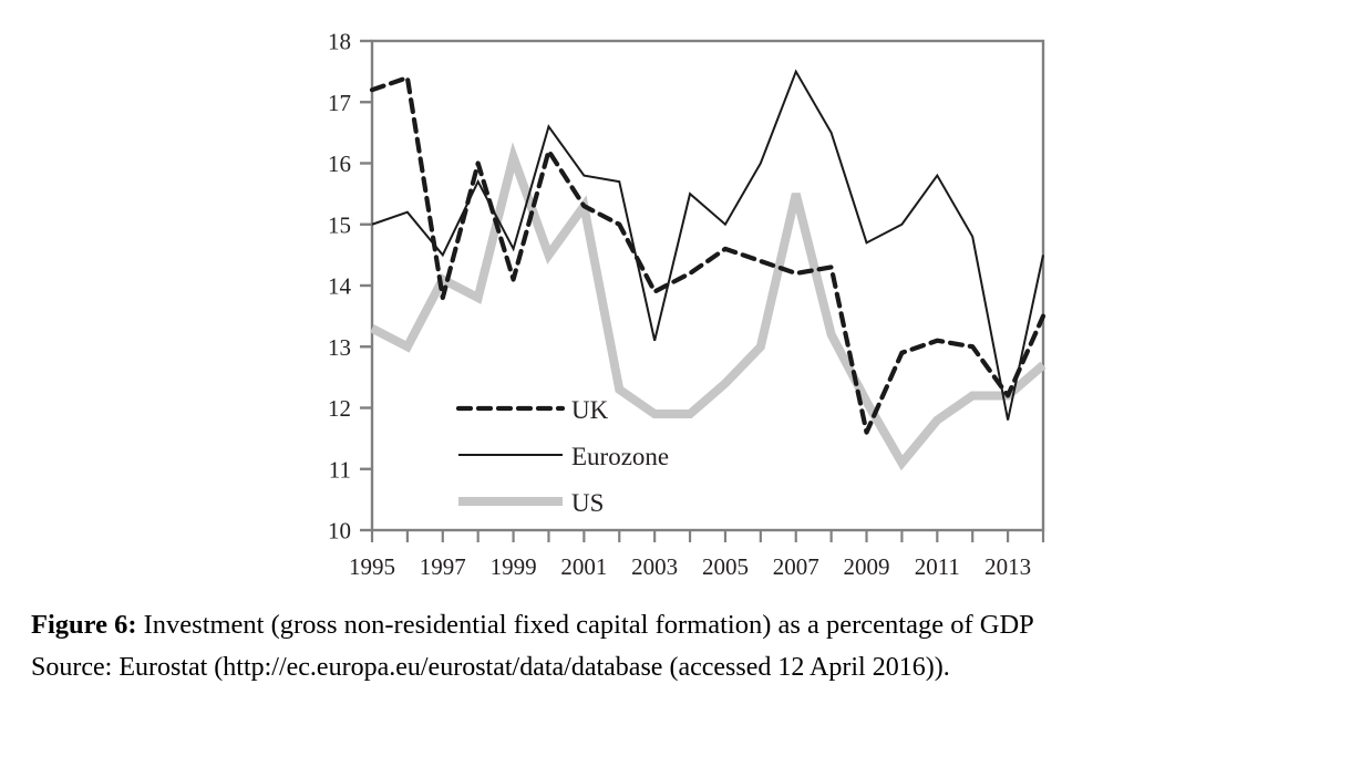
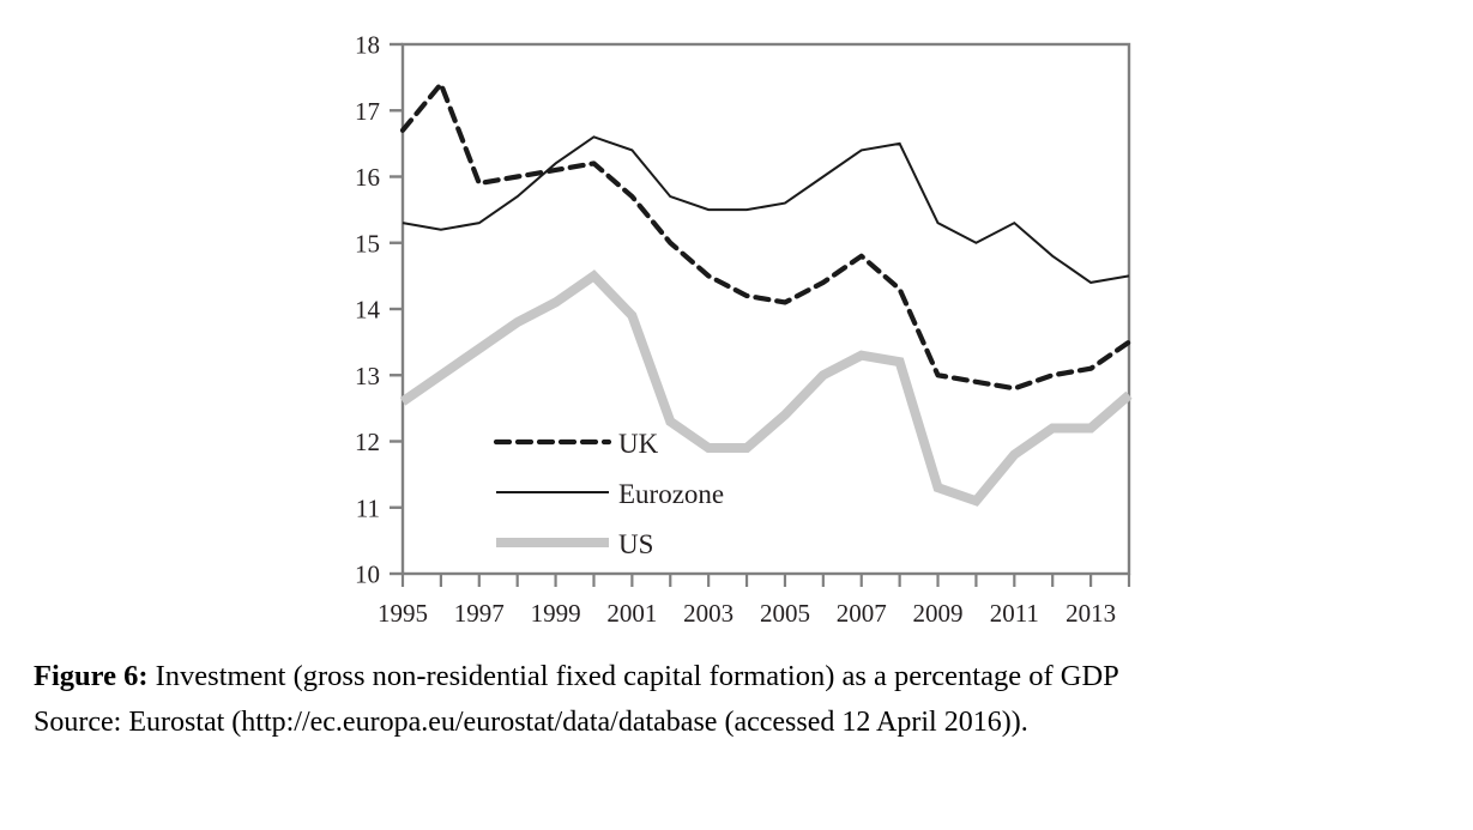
UK/1995: 17.2 -> 16.7
Eurozone/1995: 15.0 -> 15.3
US/1995: 13.3 -> 12.6
UK/1997: 13.8 -> 15.9
Eurozone/1997: 14.5 -> 15.3
US/1997: 14.1 -> 13.4
UK/1999: 14.1 -> 16.1
Eurozone/1999: 14.6 -> 16.2
US/1999: 16.1 -> 14.1
UK/2001: 15.3 -> 15.7
Eurozone/2001: 15.8 -> 16.4
US/2001: 15.3 -> 13.9
UK/2003: 13.9 -> 14.5
Eurozone/2003: 13.1 -> 15.5
UK/2005: 14.6 -> 14.1
Eurozone/2005: 15.0 -> 15.6
UK/2007: 14.2 -> 14.8
Eurozone/2007: 17.5 -> 16.4
US/2007: 15.5 -> 13.3
UK/2009: 11.6 -> 13.0
Eurozone/2009: 14.7 -> 15.3
US/2009: 12.1 -> 11.3
UK/2011: 13.1 -> 12.8
Eurozone/2011: 15.8 -> 15.3
UK/2013: 12.2 -> 13.1
Eurozone/2013: 11.8 -> 14.4
